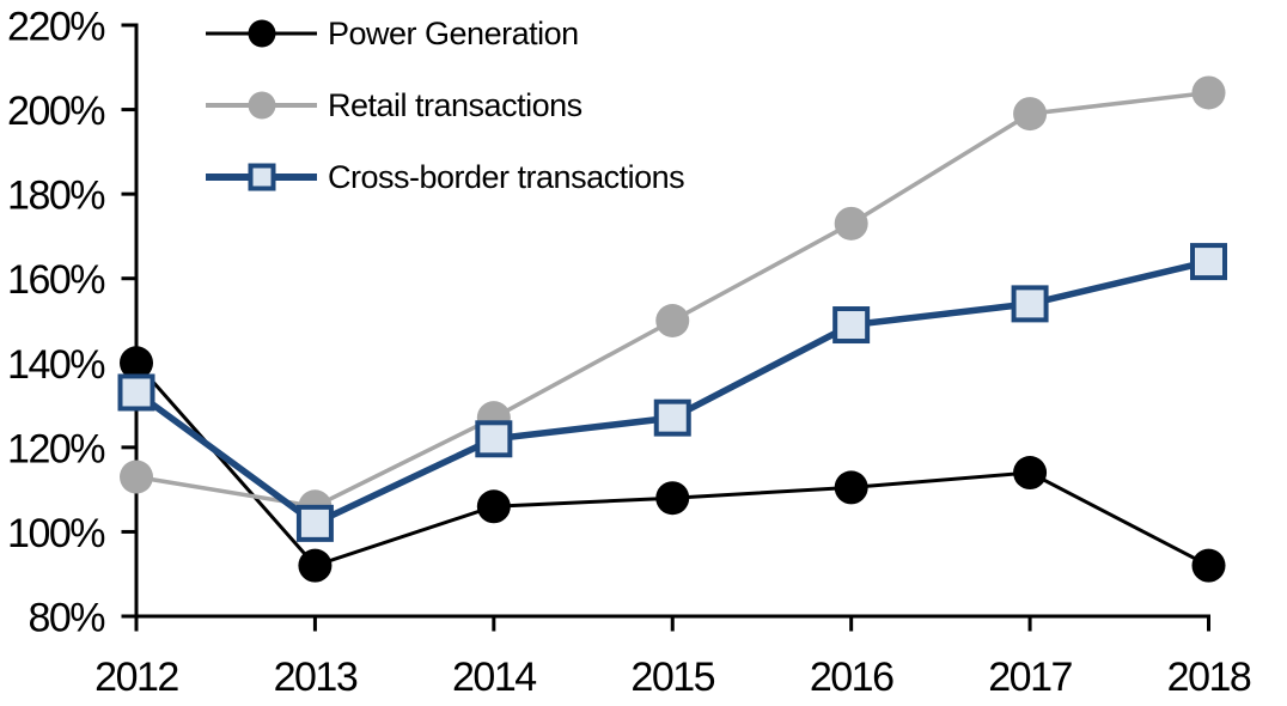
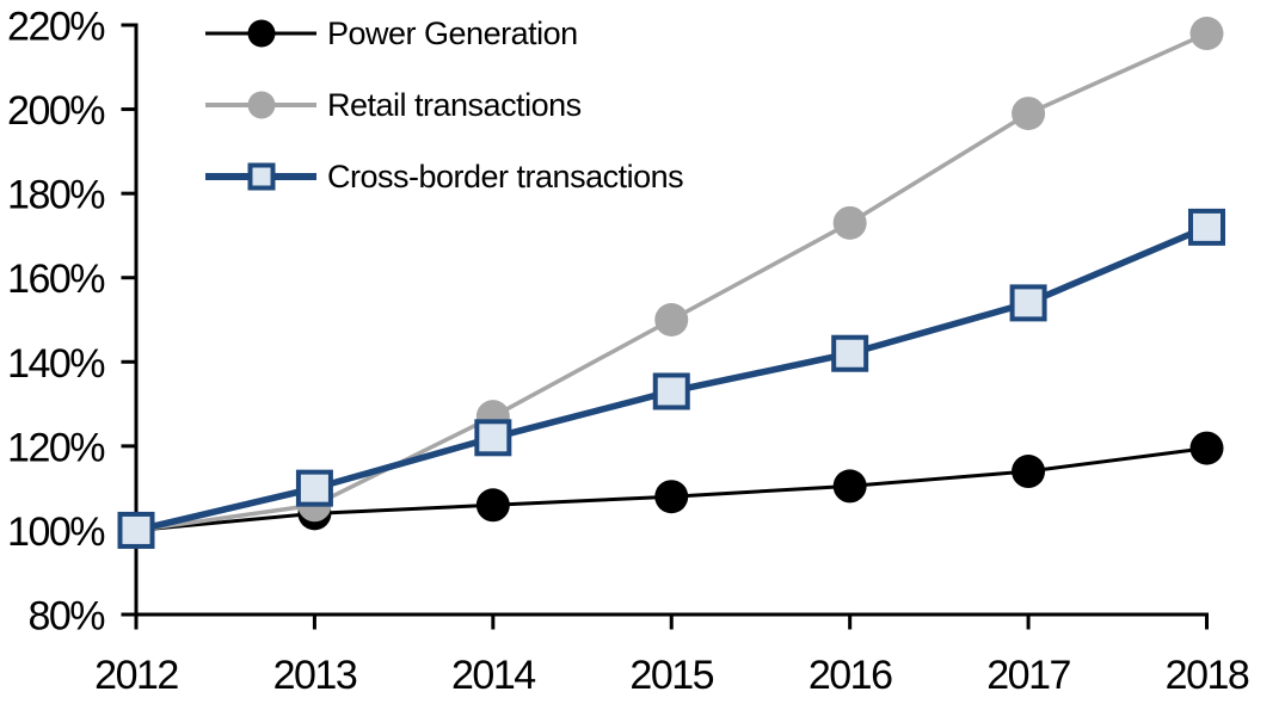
Power Generation/2012: 140% -> 100%
Retail transactions/2012: 113% -> 100%
Cross-border transactions/2012: 133% -> 100%
Power Generation/2013: 92% -> 104%
Cross-border transactions/2013: 102% -> 110%
Cross-border transactions/2015: 127% -> 133%
Cross-border transactions/2016: 149% -> 142%
Power Generation/2018: 92% -> 120%
Retail transactions/2018: 204% -> 218%
Cross-border transactions/2018: 164% -> 172%
